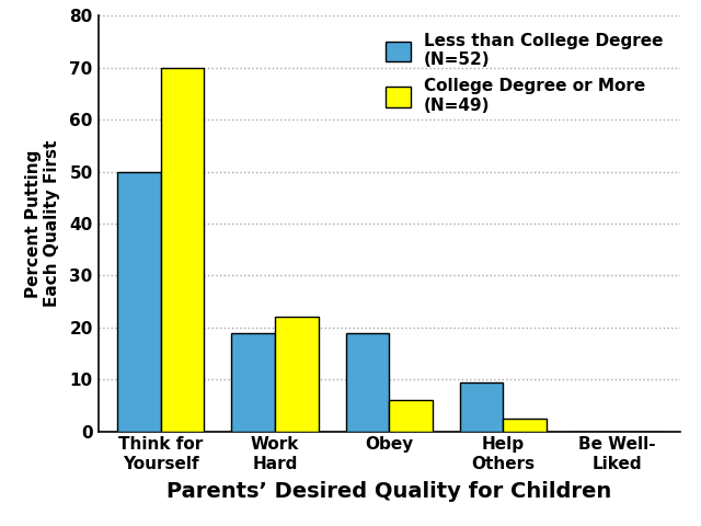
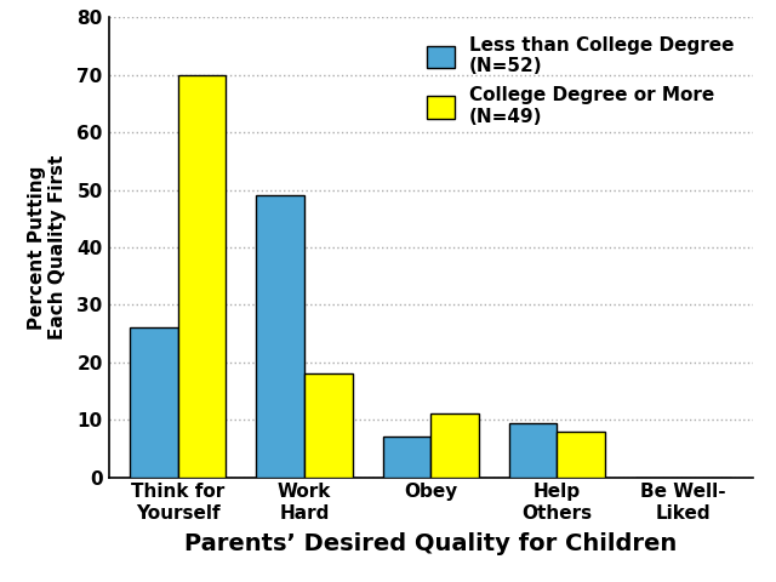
Less than College Degree (N=52)/Think for Yourself: 50.0 -> 26.0
Less than College Degree (N=52)/Work Hard: 19.0 -> 49.0
College Degree or More (N=49)/Work Hard: 22.0 -> 18.0
Less than College Degree (N=52)/Obey: 19.0 -> 7.0
College Degree or More (N=49)/Obey: 6.0 -> 11.0
College Degree or More (N=49)/Help Others: 2.5 -> 8.0
